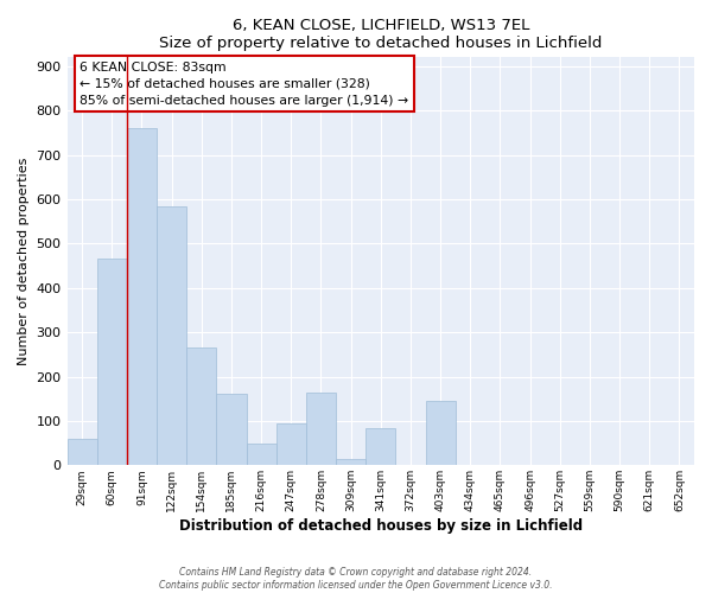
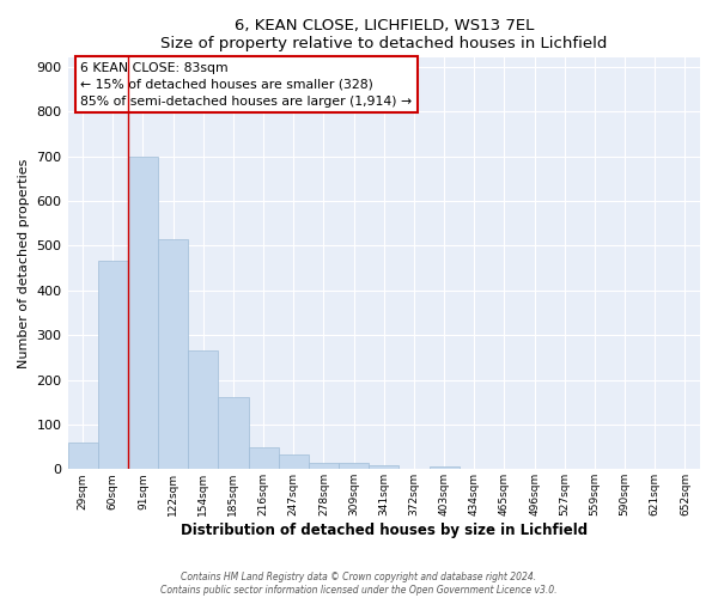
91sqm: 760 -> 700
122sqm: 585 -> 515
247sqm: 95 -> 33
278sqm: 165 -> 13
341sqm: 85 -> 10
403sqm: 145 -> 7
